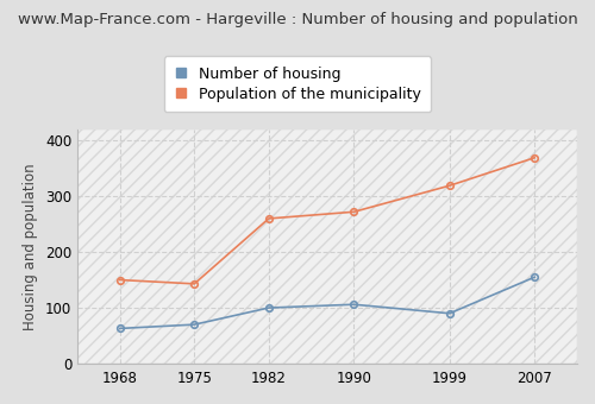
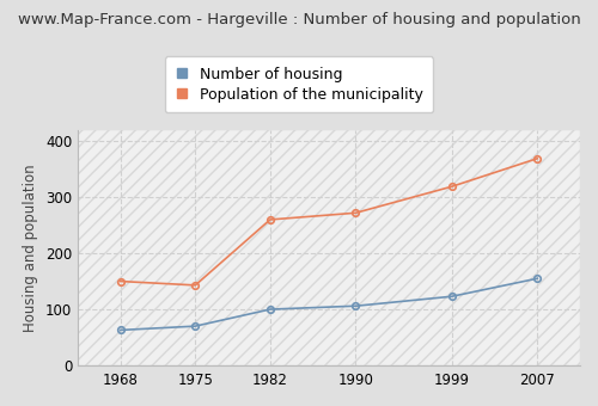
Number of housing/1999: 90 -> 123
